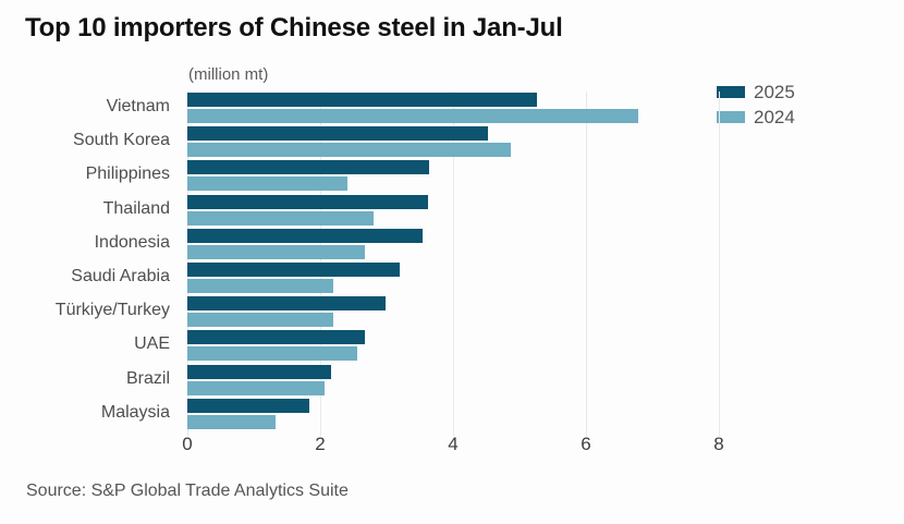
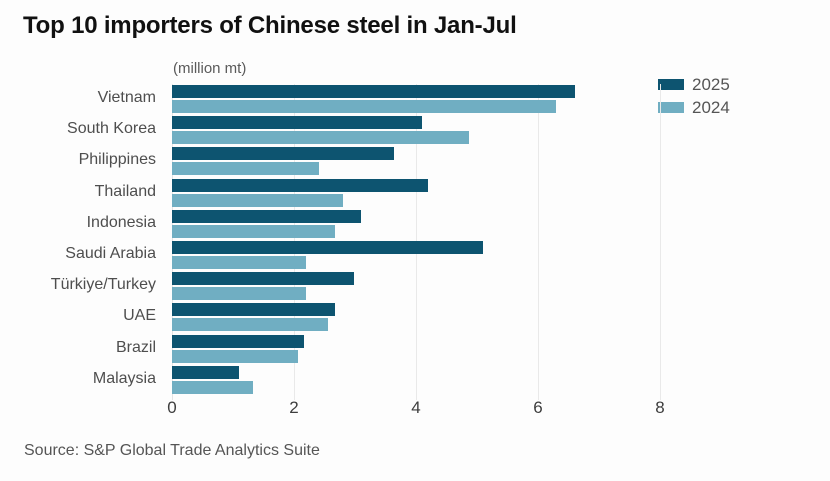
2025/Vietnam: 5.3 -> 6.6
2024/Vietnam: 6.8 -> 6.3
2025/South Korea: 4.5 -> 4.1
2025/Thailand: 3.6 -> 4.2
2025/Indonesia: 3.5 -> 3.1
2025/Saudi Arabia: 3.2 -> 5.1
2025/Malaysia: 1.8 -> 1.1
